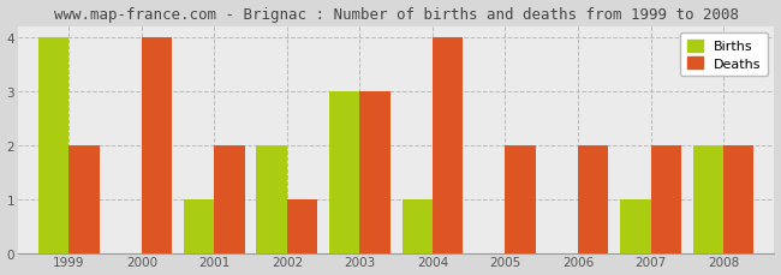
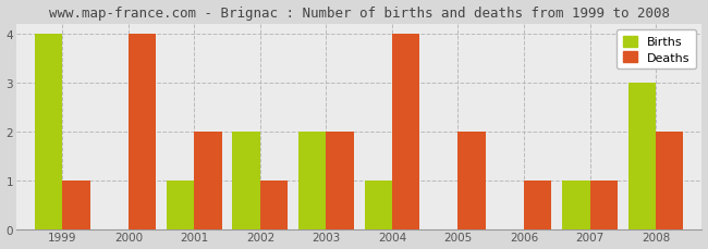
Deaths/1999: 2 -> 1
Births/2003: 3 -> 2
Deaths/2003: 3 -> 2
Deaths/2006: 2 -> 1
Deaths/2007: 2 -> 1
Births/2008: 2 -> 3
